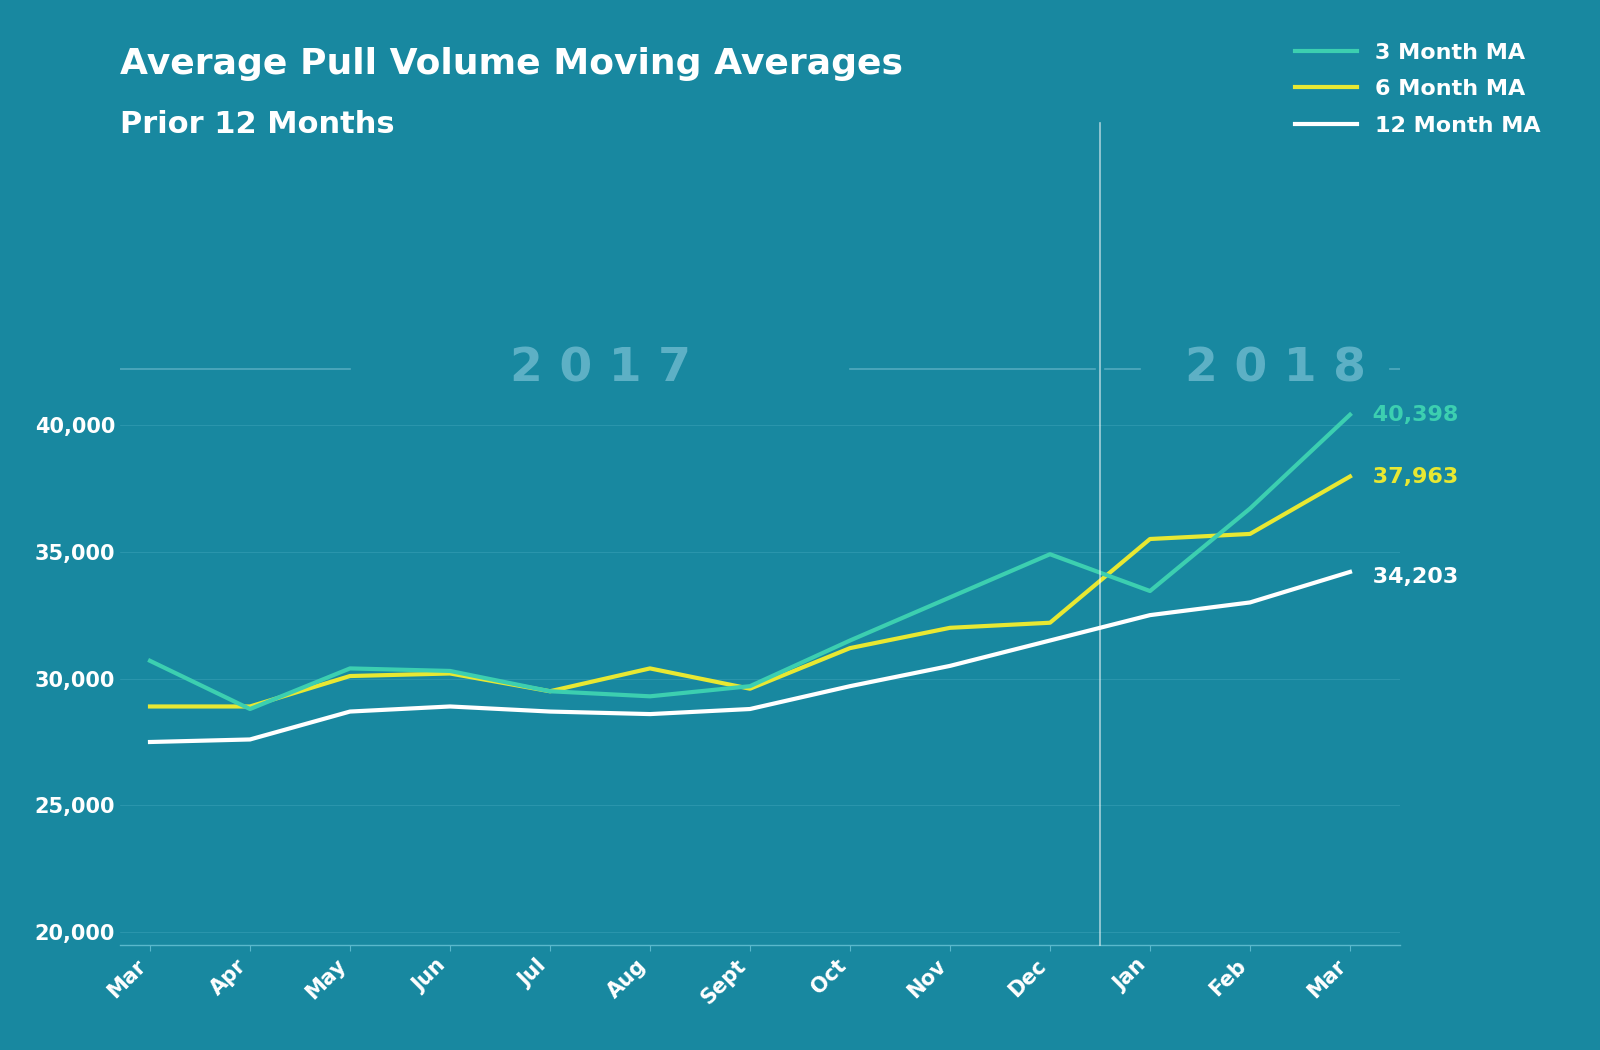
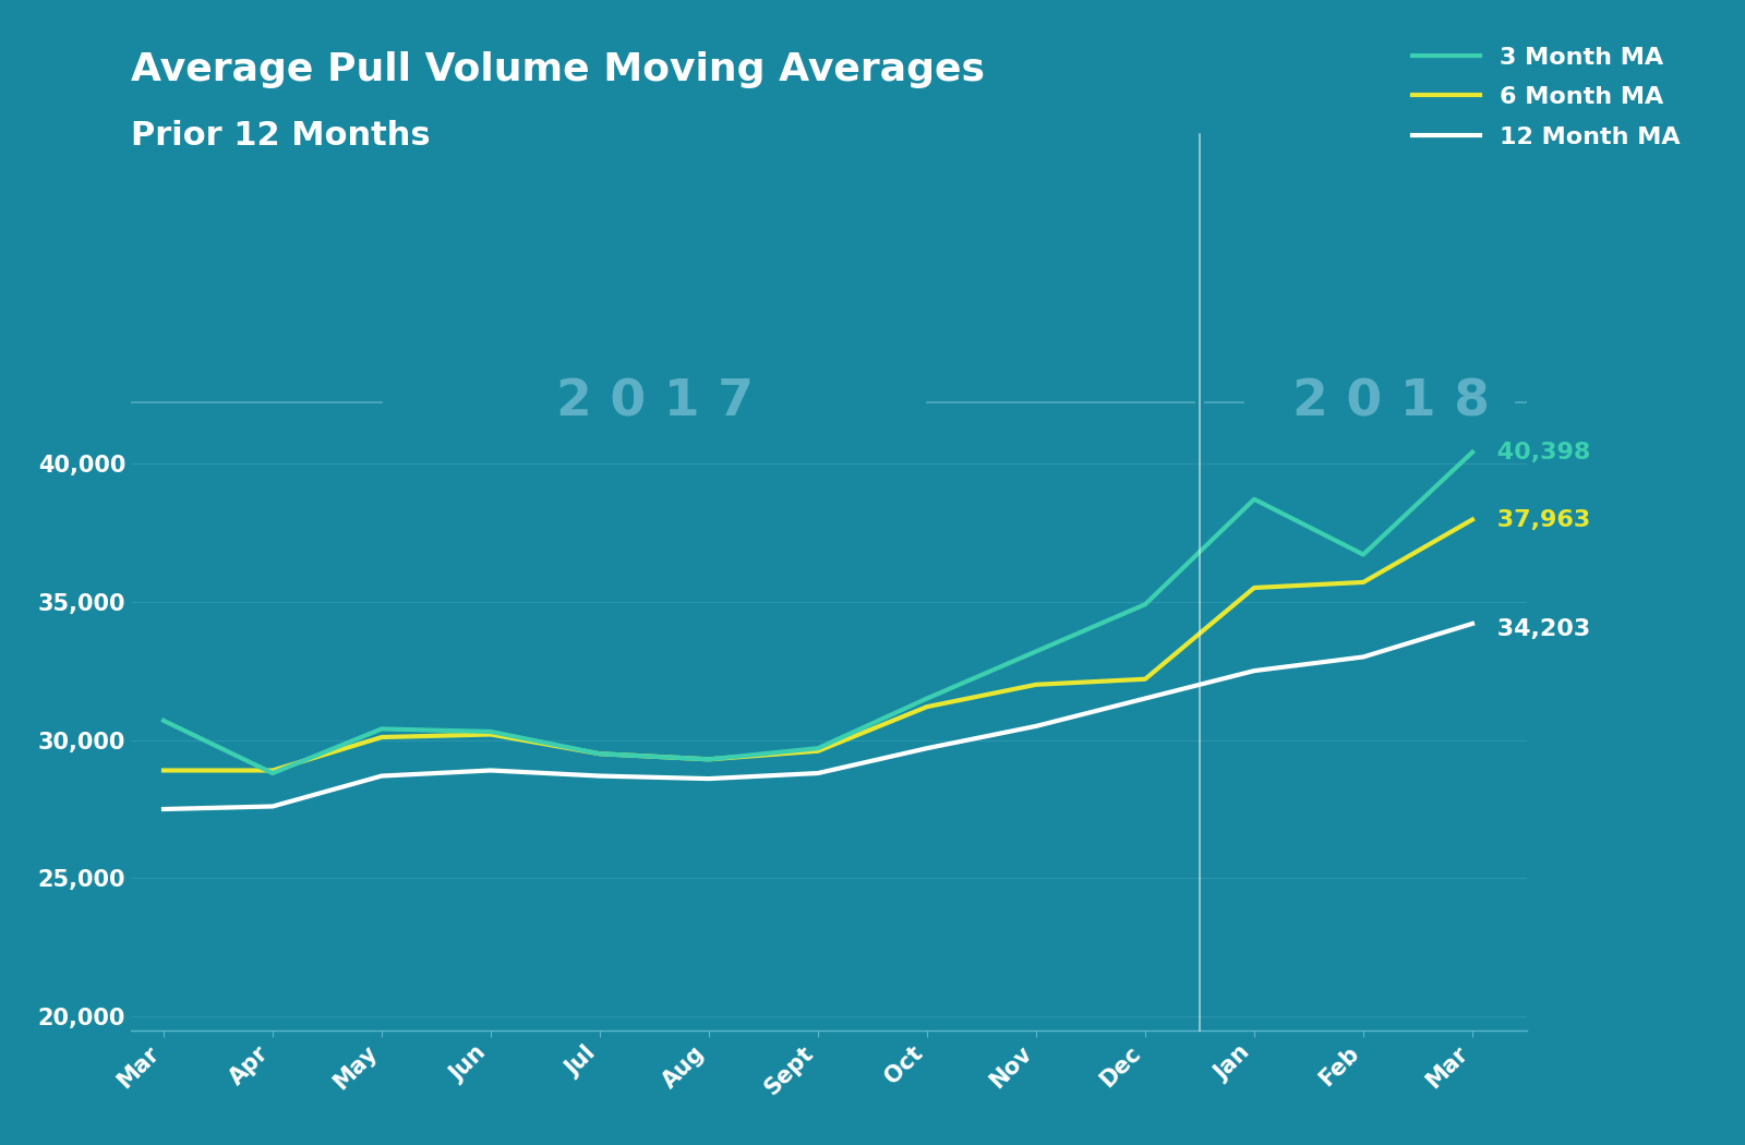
6 Month MA/Aug: 30,400 -> 29,300
3 Month MA/Jan: 33,450 -> 38,700
